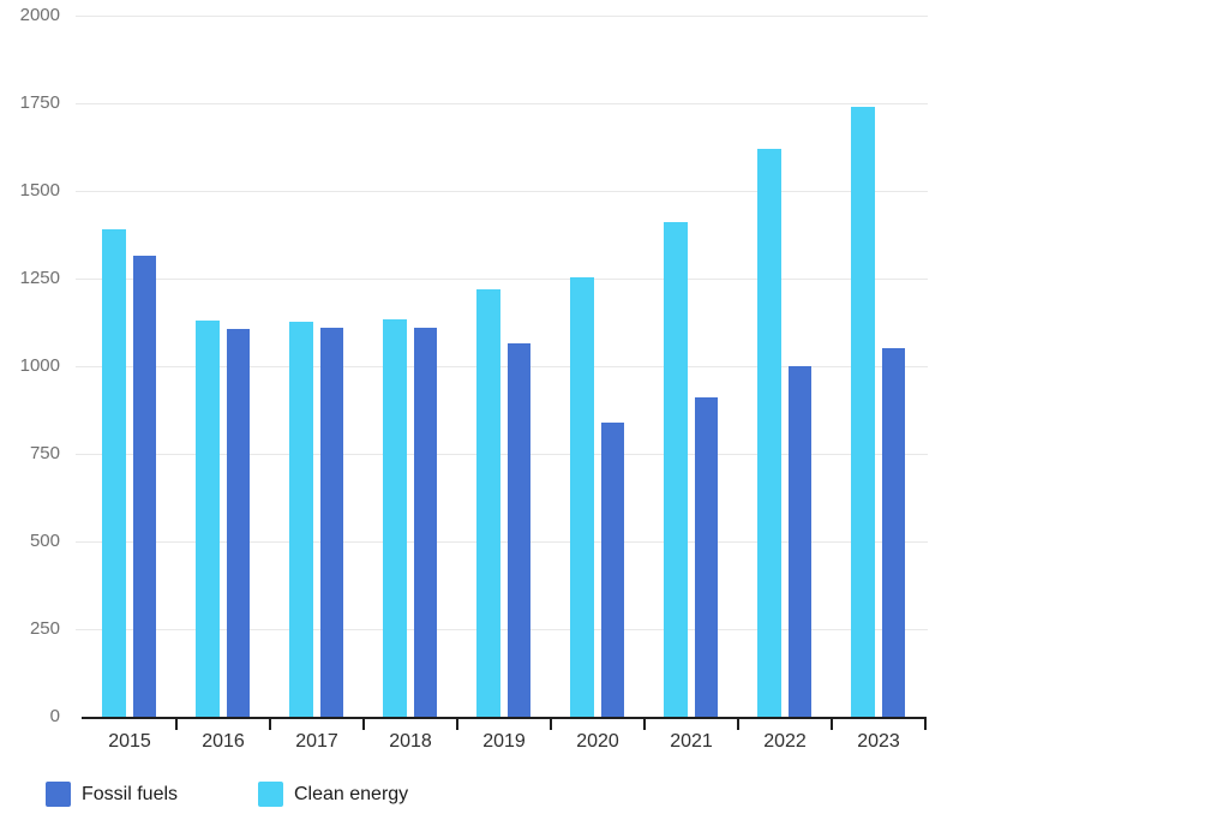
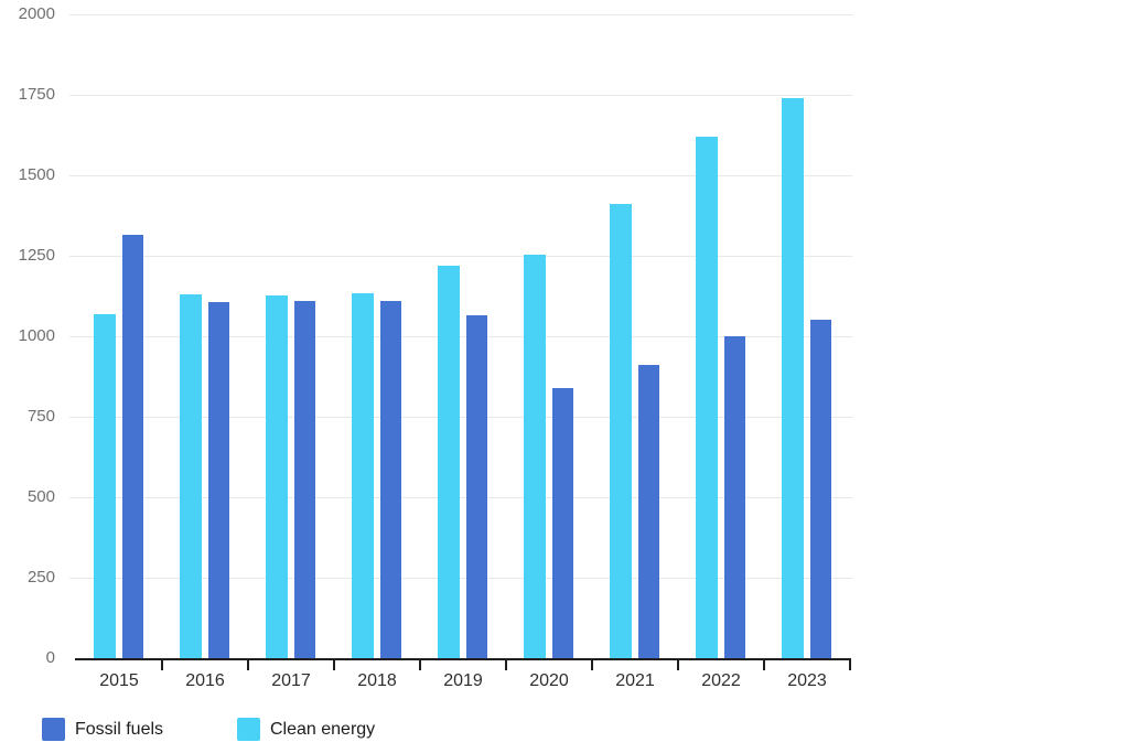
Clean energy/2015: 1390 -> 1070
